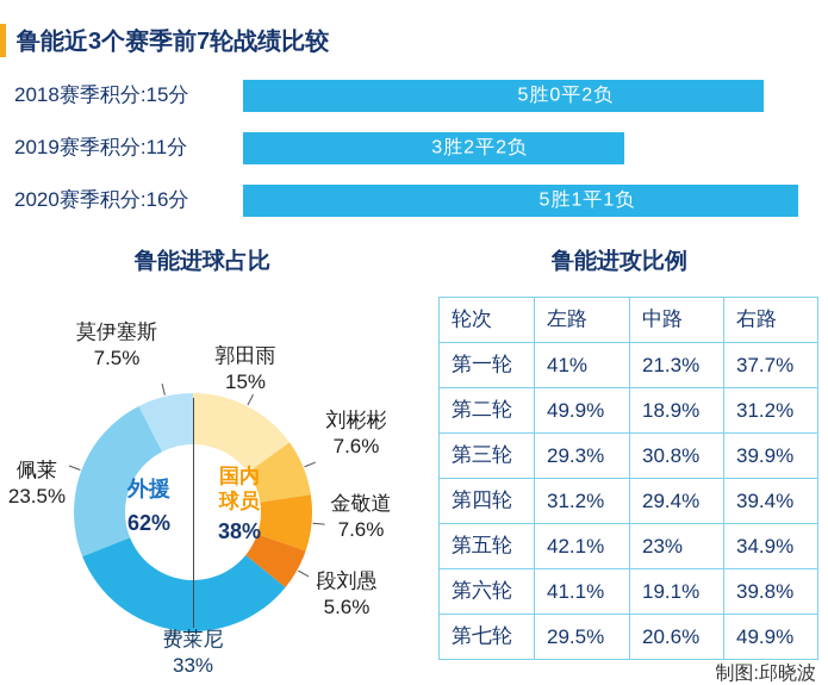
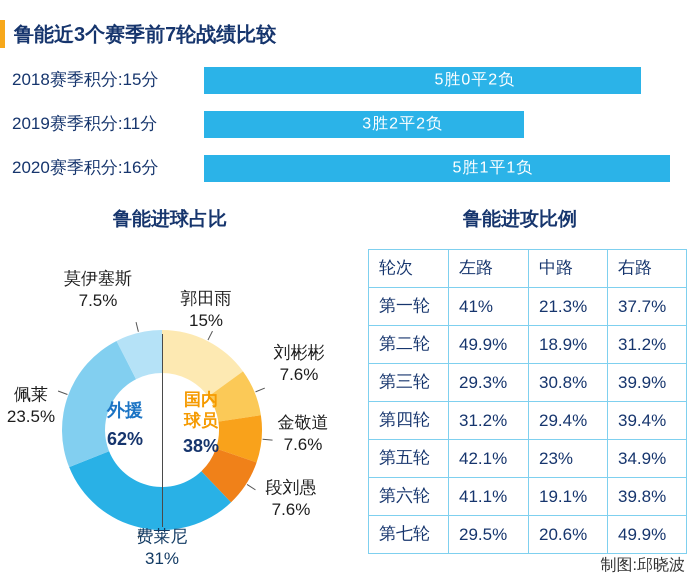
鲁能进球占比/段刘愚: 5.6% -> 7.6%
鲁能进球占比/费莱尼: 33% -> 31%
